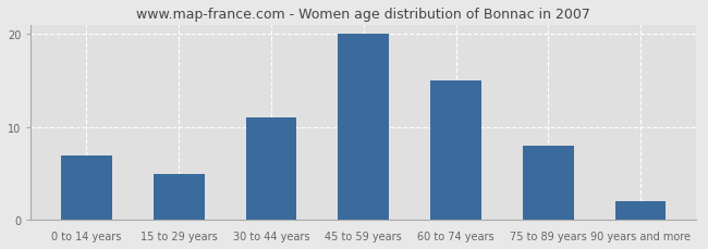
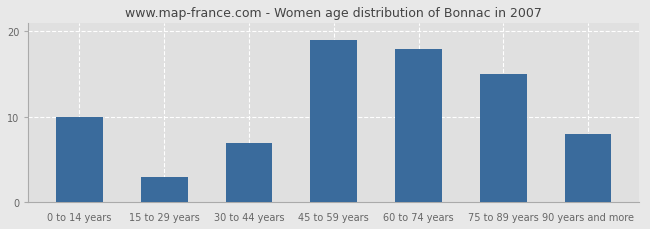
0 to 14 years: 7 -> 10
15 to 29 years: 5 -> 3
30 to 44 years: 11 -> 7
45 to 59 years: 20 -> 19
60 to 74 years: 15 -> 18
75 to 89 years: 8 -> 15
90 years and more: 2 -> 8
